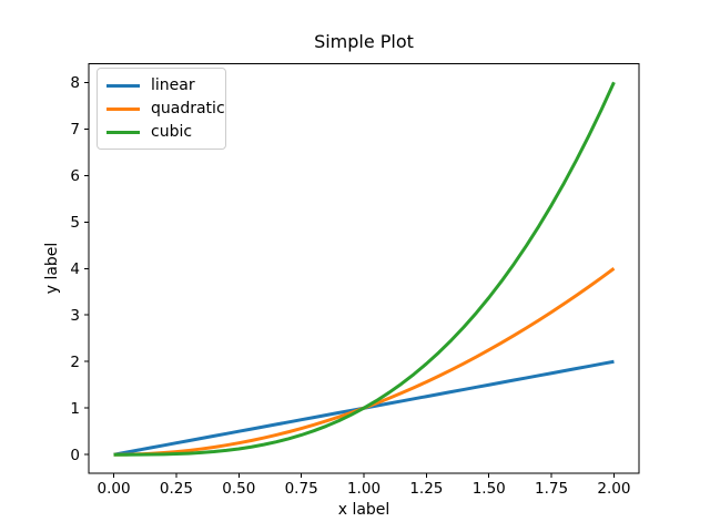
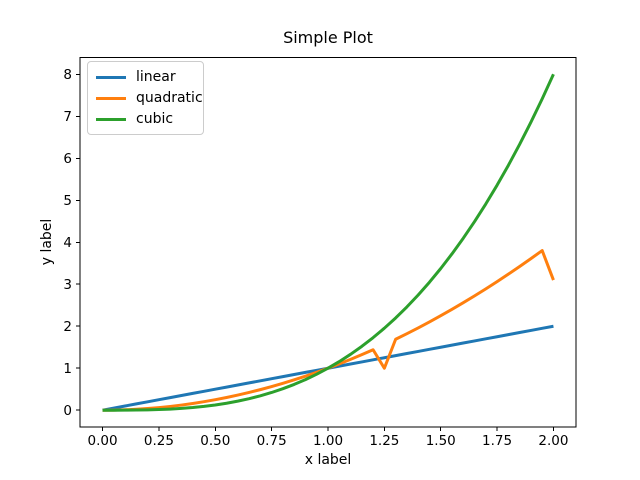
quadratic/1.25: 1.6 -> 1.0
quadratic/2: 4.0 -> 3.1
